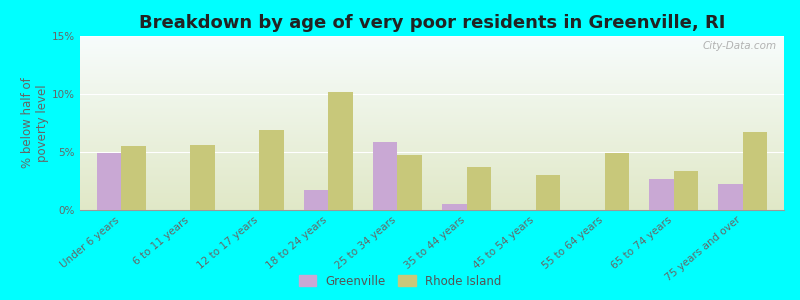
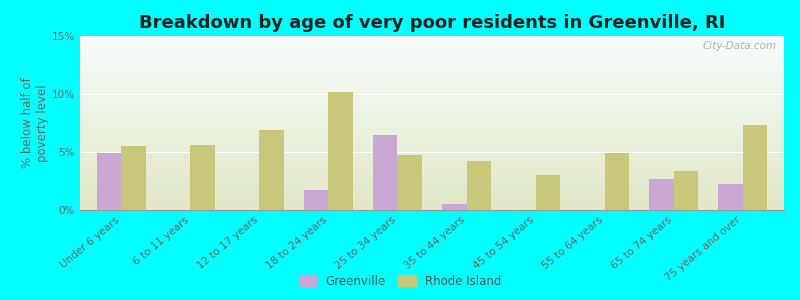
Greenville/25 to 34 years: 5.9% -> 6.5%
Rhode Island/35 to 44 years: 3.7% -> 4.2%
Rhode Island/75 years and over: 6.7% -> 7.3%
